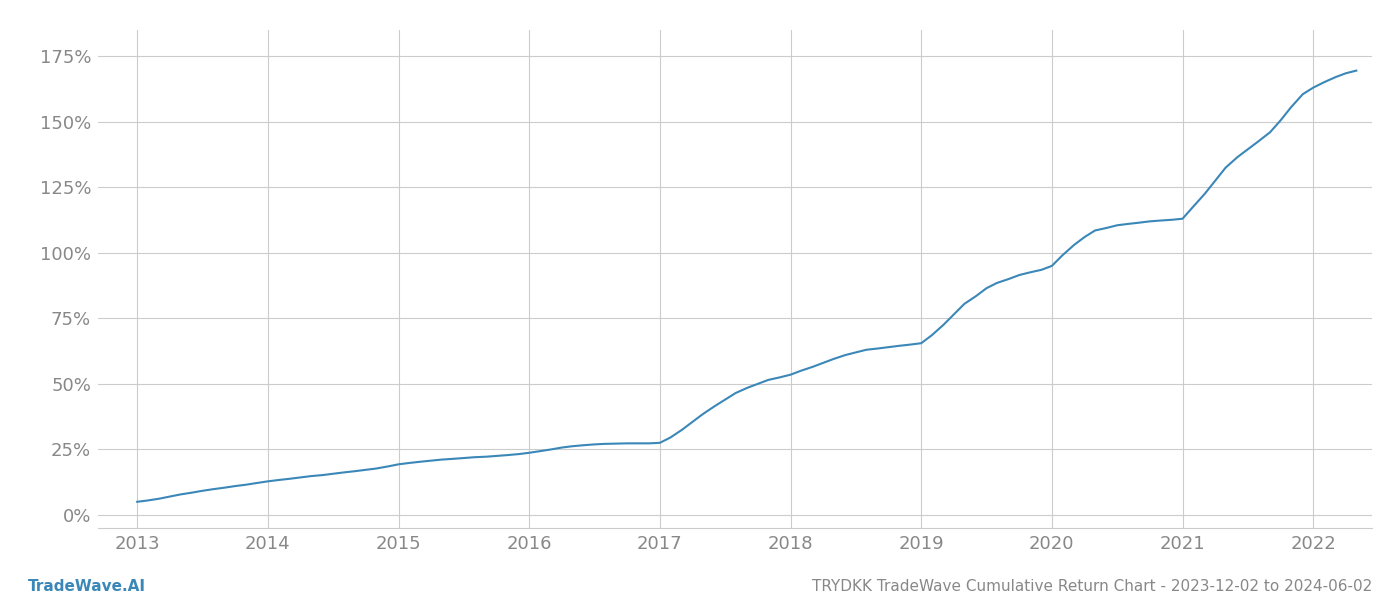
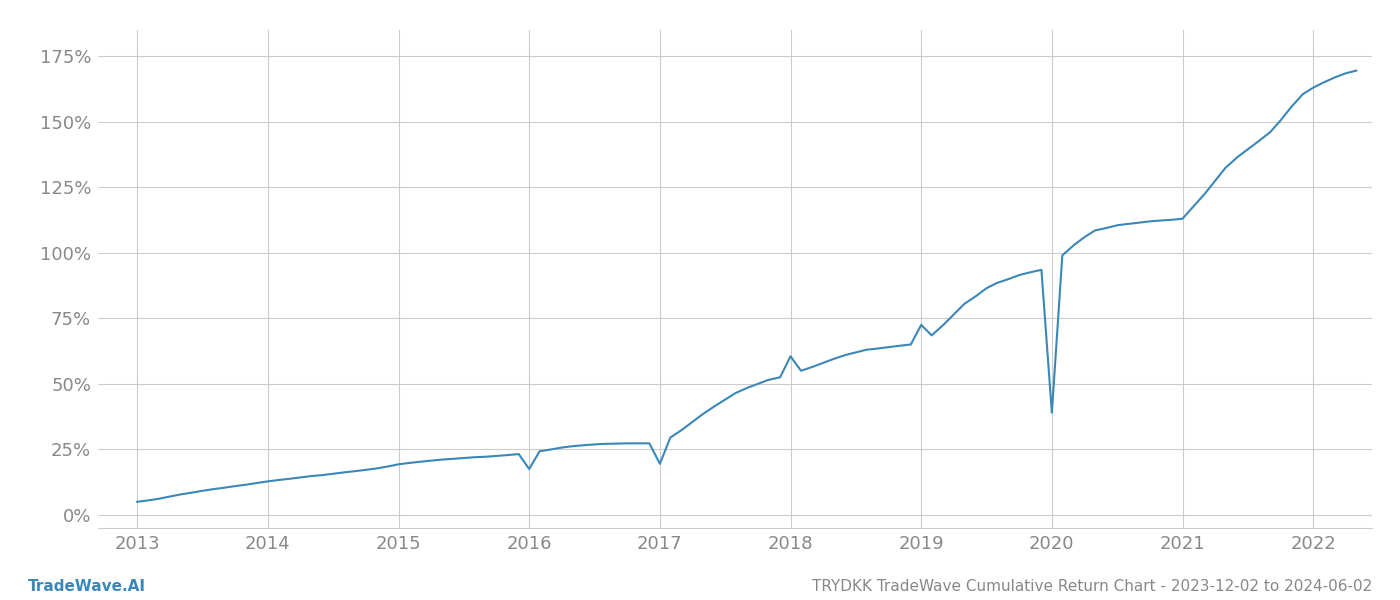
2016: 23.7% -> 17.5%
2017: 27.5% -> 19.5%
2018: 53.5% -> 60.5%
2019: 65.5% -> 72.5%
2020: 95.0% -> 39.0%
